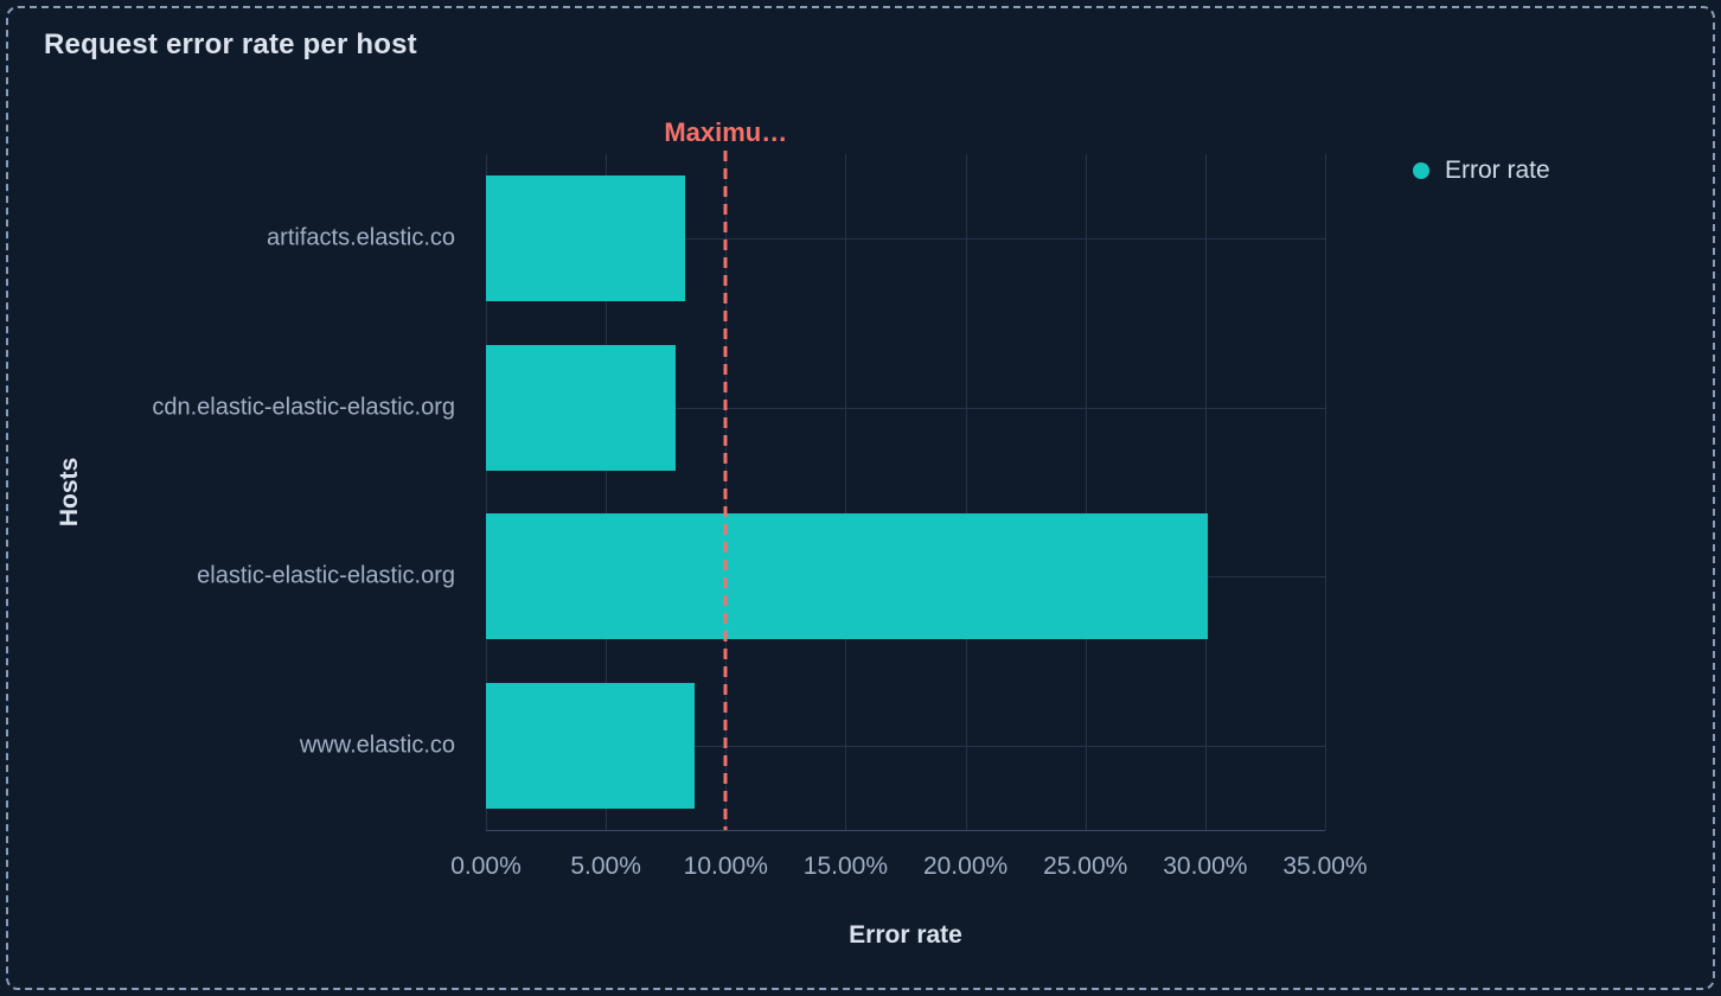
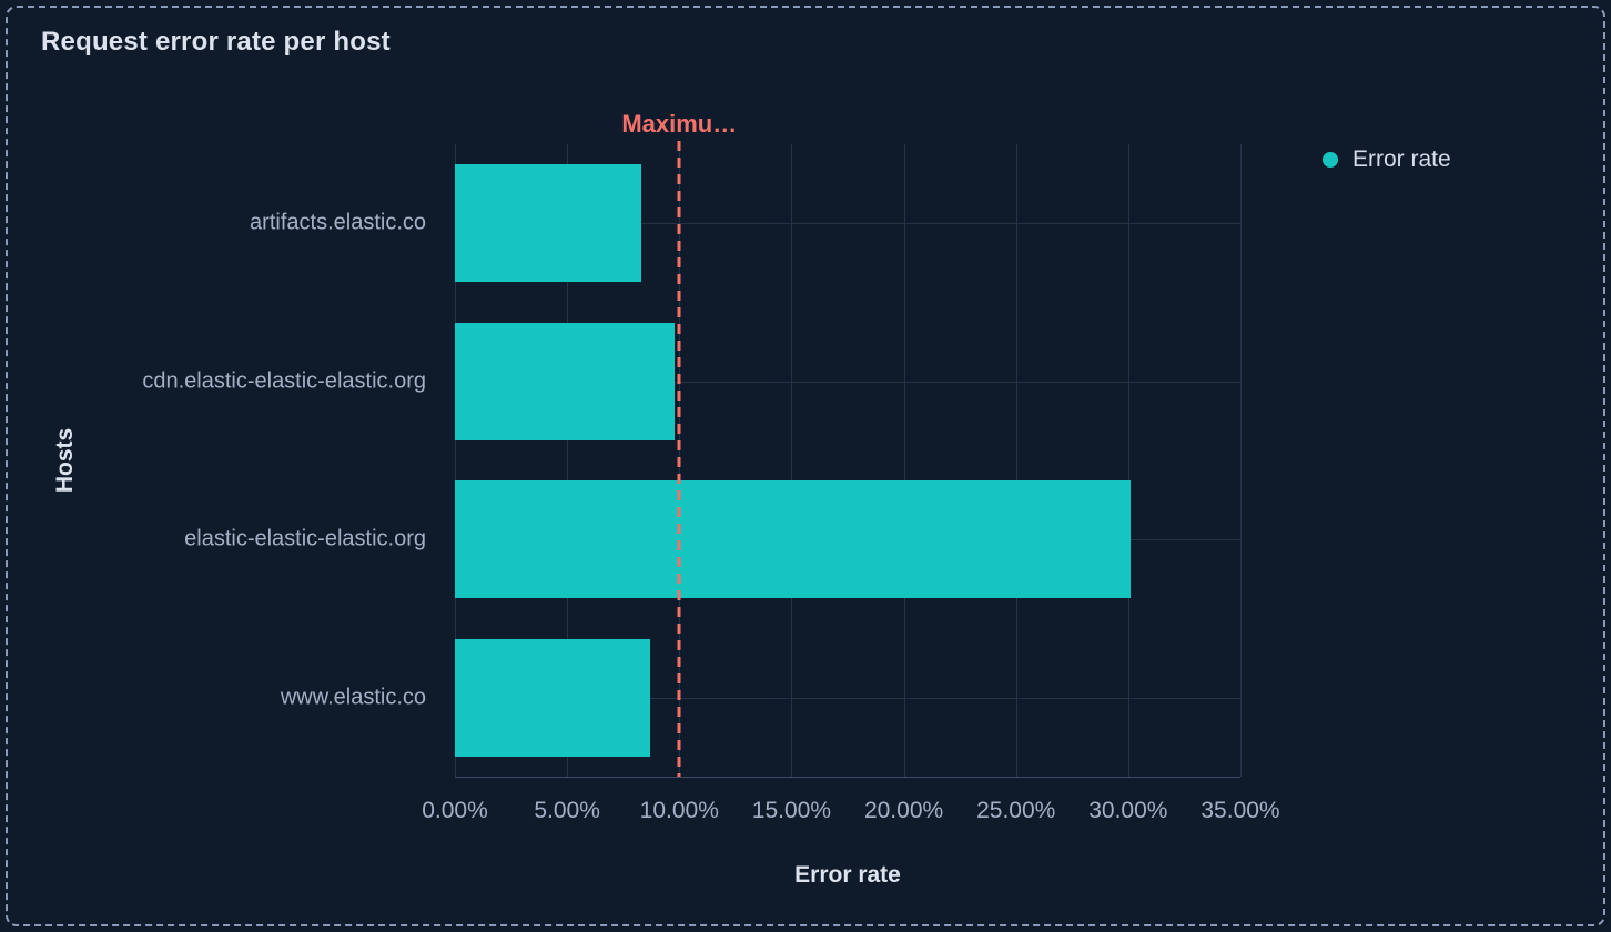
cdn.elastic-elastic-elastic.org: 7.9% -> 9.8%
